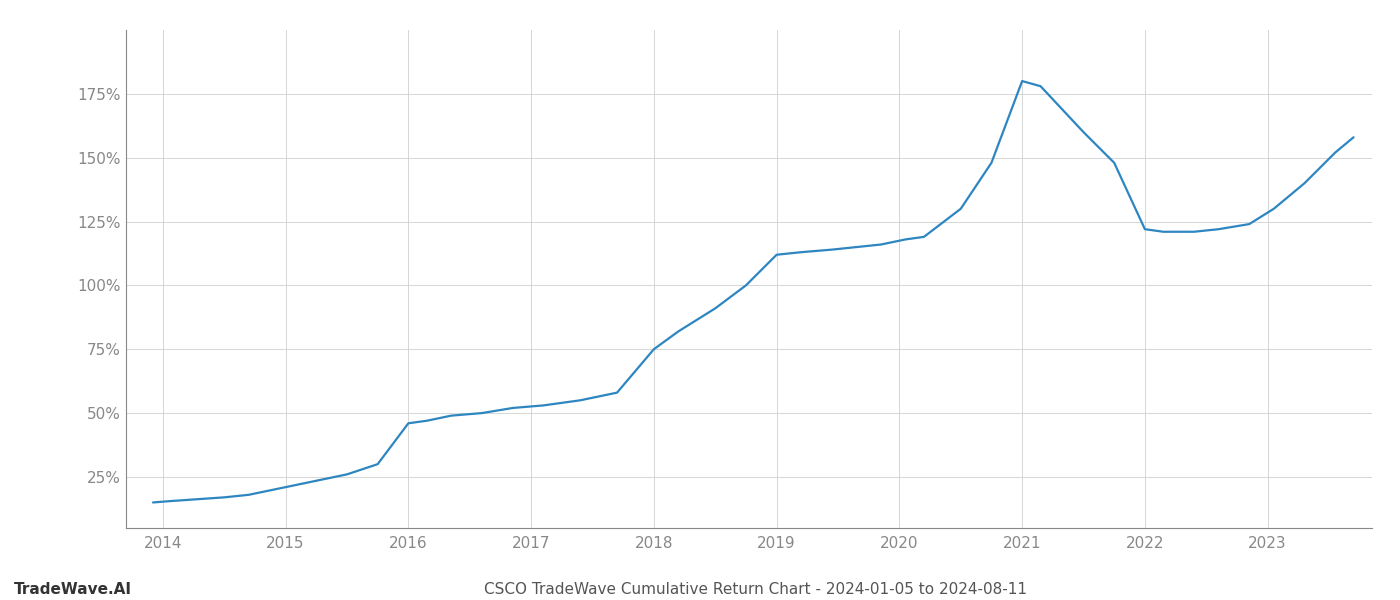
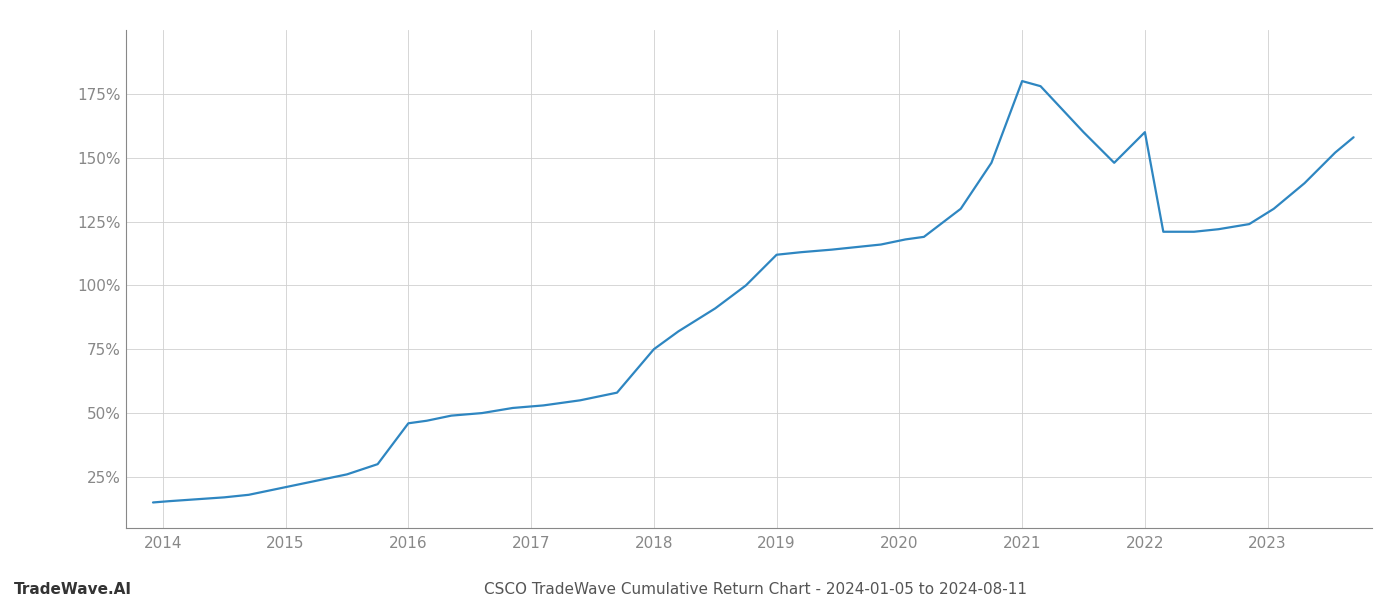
2022: 122.0% -> 160.0%
